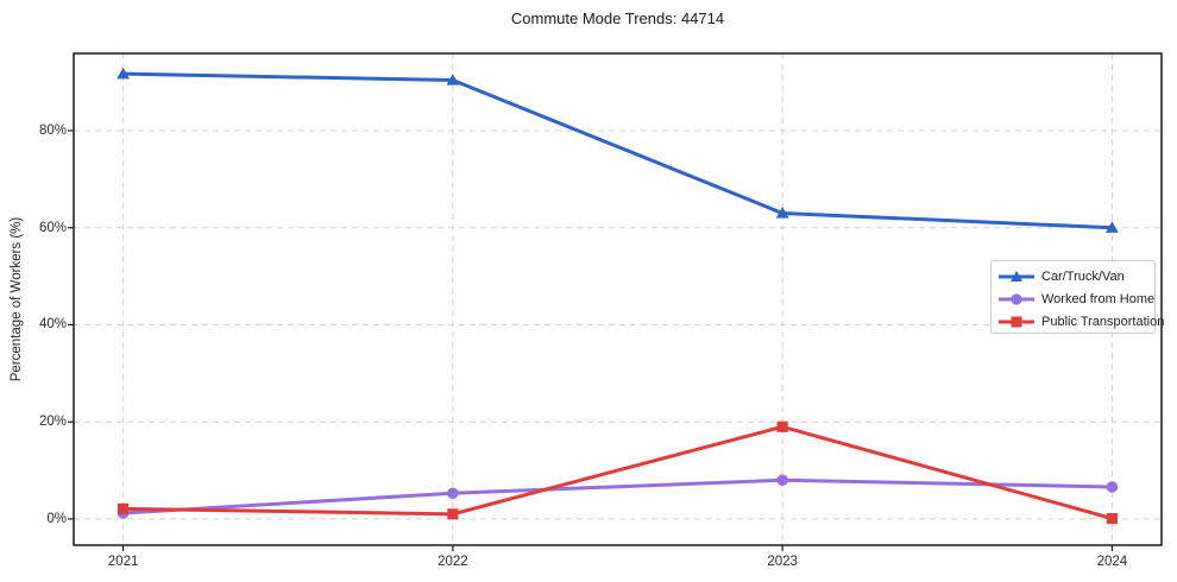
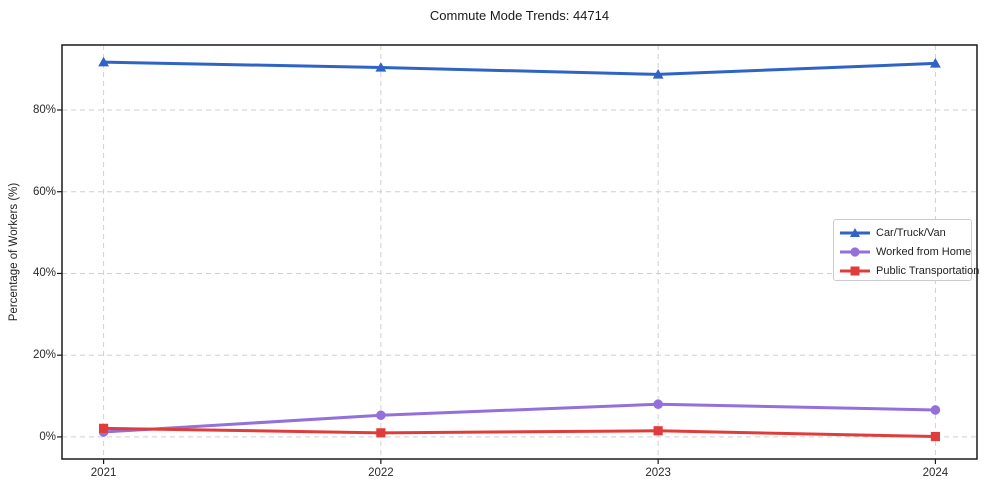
Car/Truck/Van/2023: 63% -> 89%
Public Transportation/2023: 19% -> 2%
Car/Truck/Van/2024: 60% -> 91%
